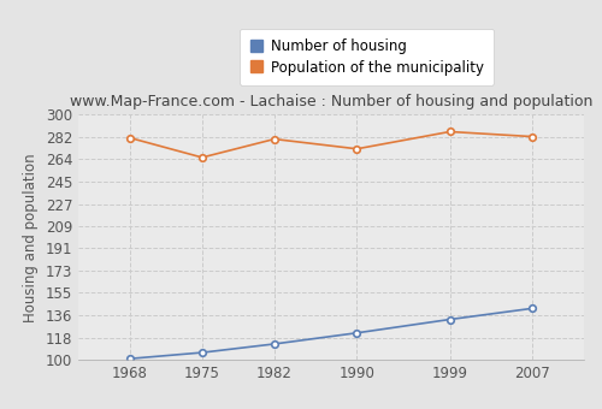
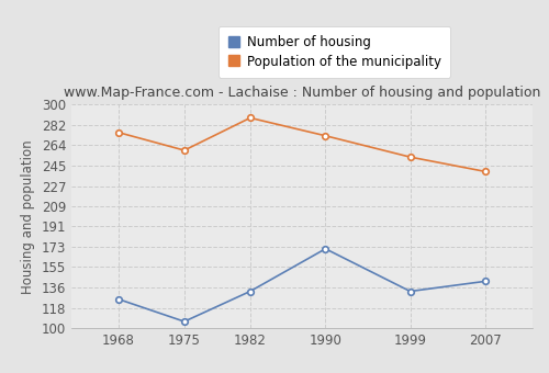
Number of housing/1968: 101 -> 126
Population of the municipality/1968: 281 -> 275
Population of the municipality/1975: 265 -> 259
Number of housing/1982: 113 -> 133
Population of the municipality/1982: 280 -> 288
Number of housing/1990: 122 -> 171
Population of the municipality/1999: 286 -> 253
Population of the municipality/2007: 282 -> 240
